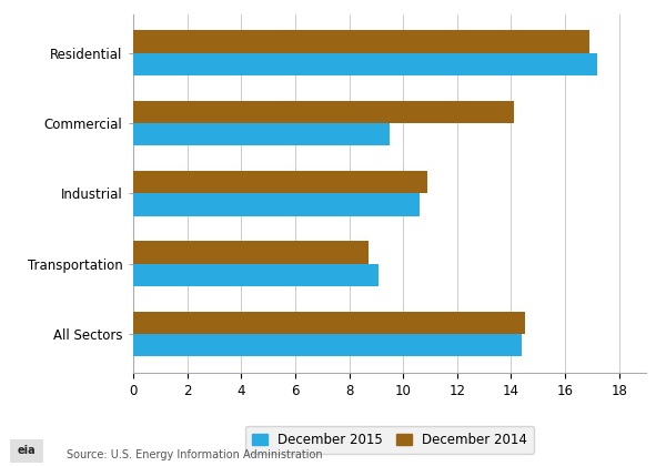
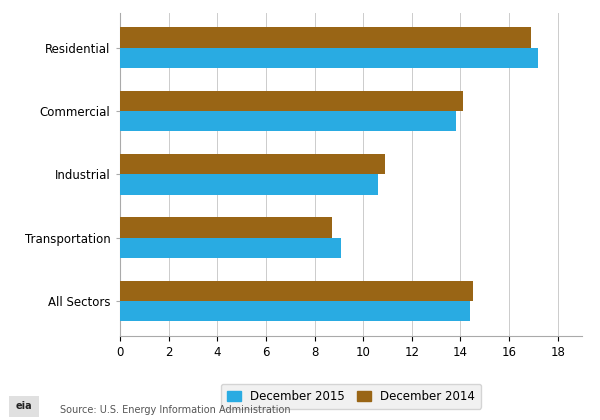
December 2015/Commercial: 9.5 -> 13.8
